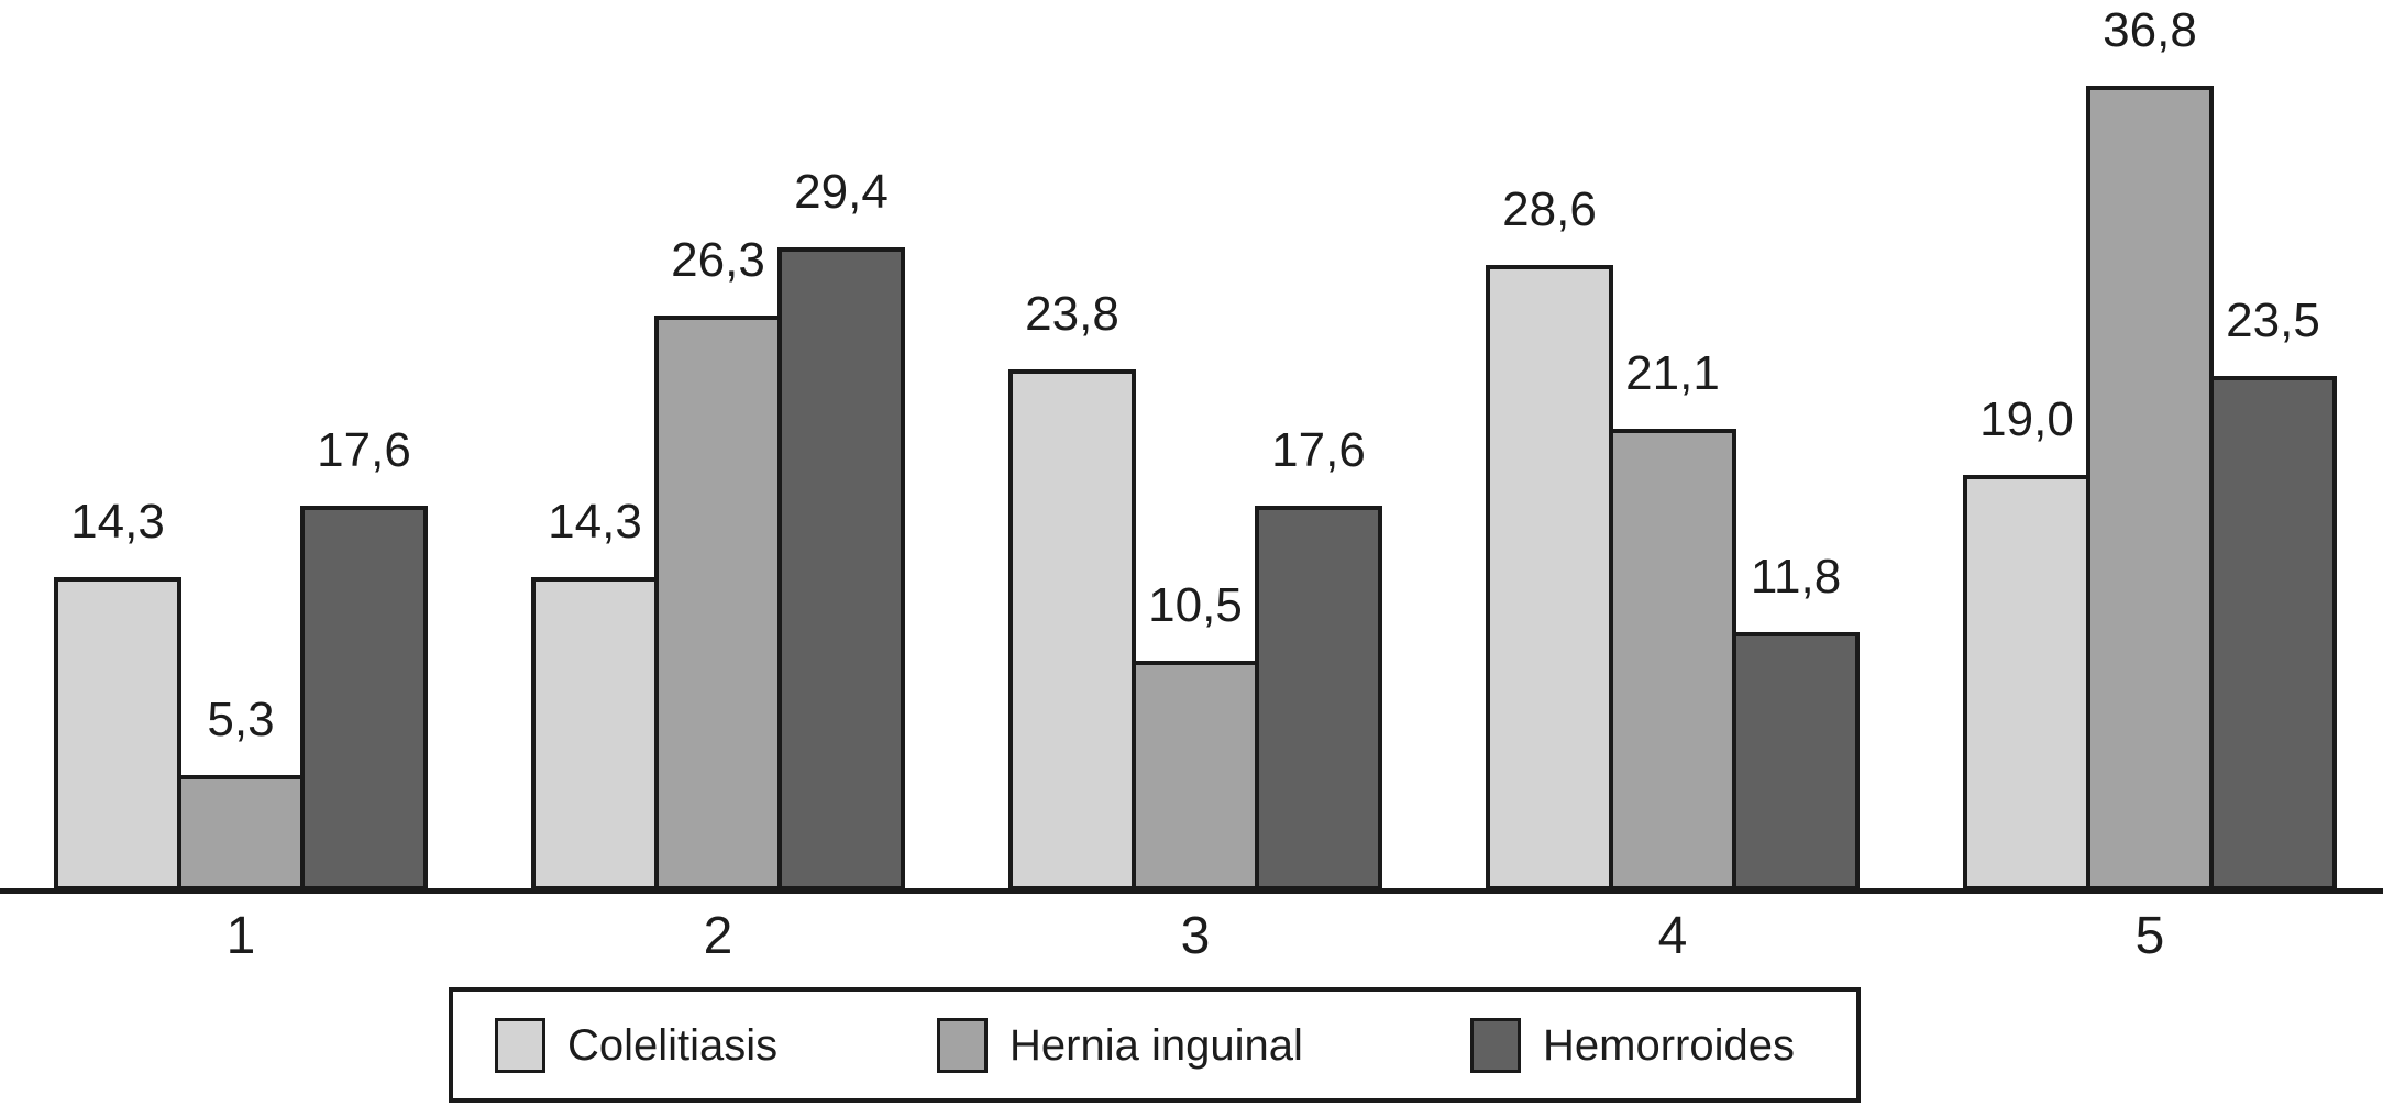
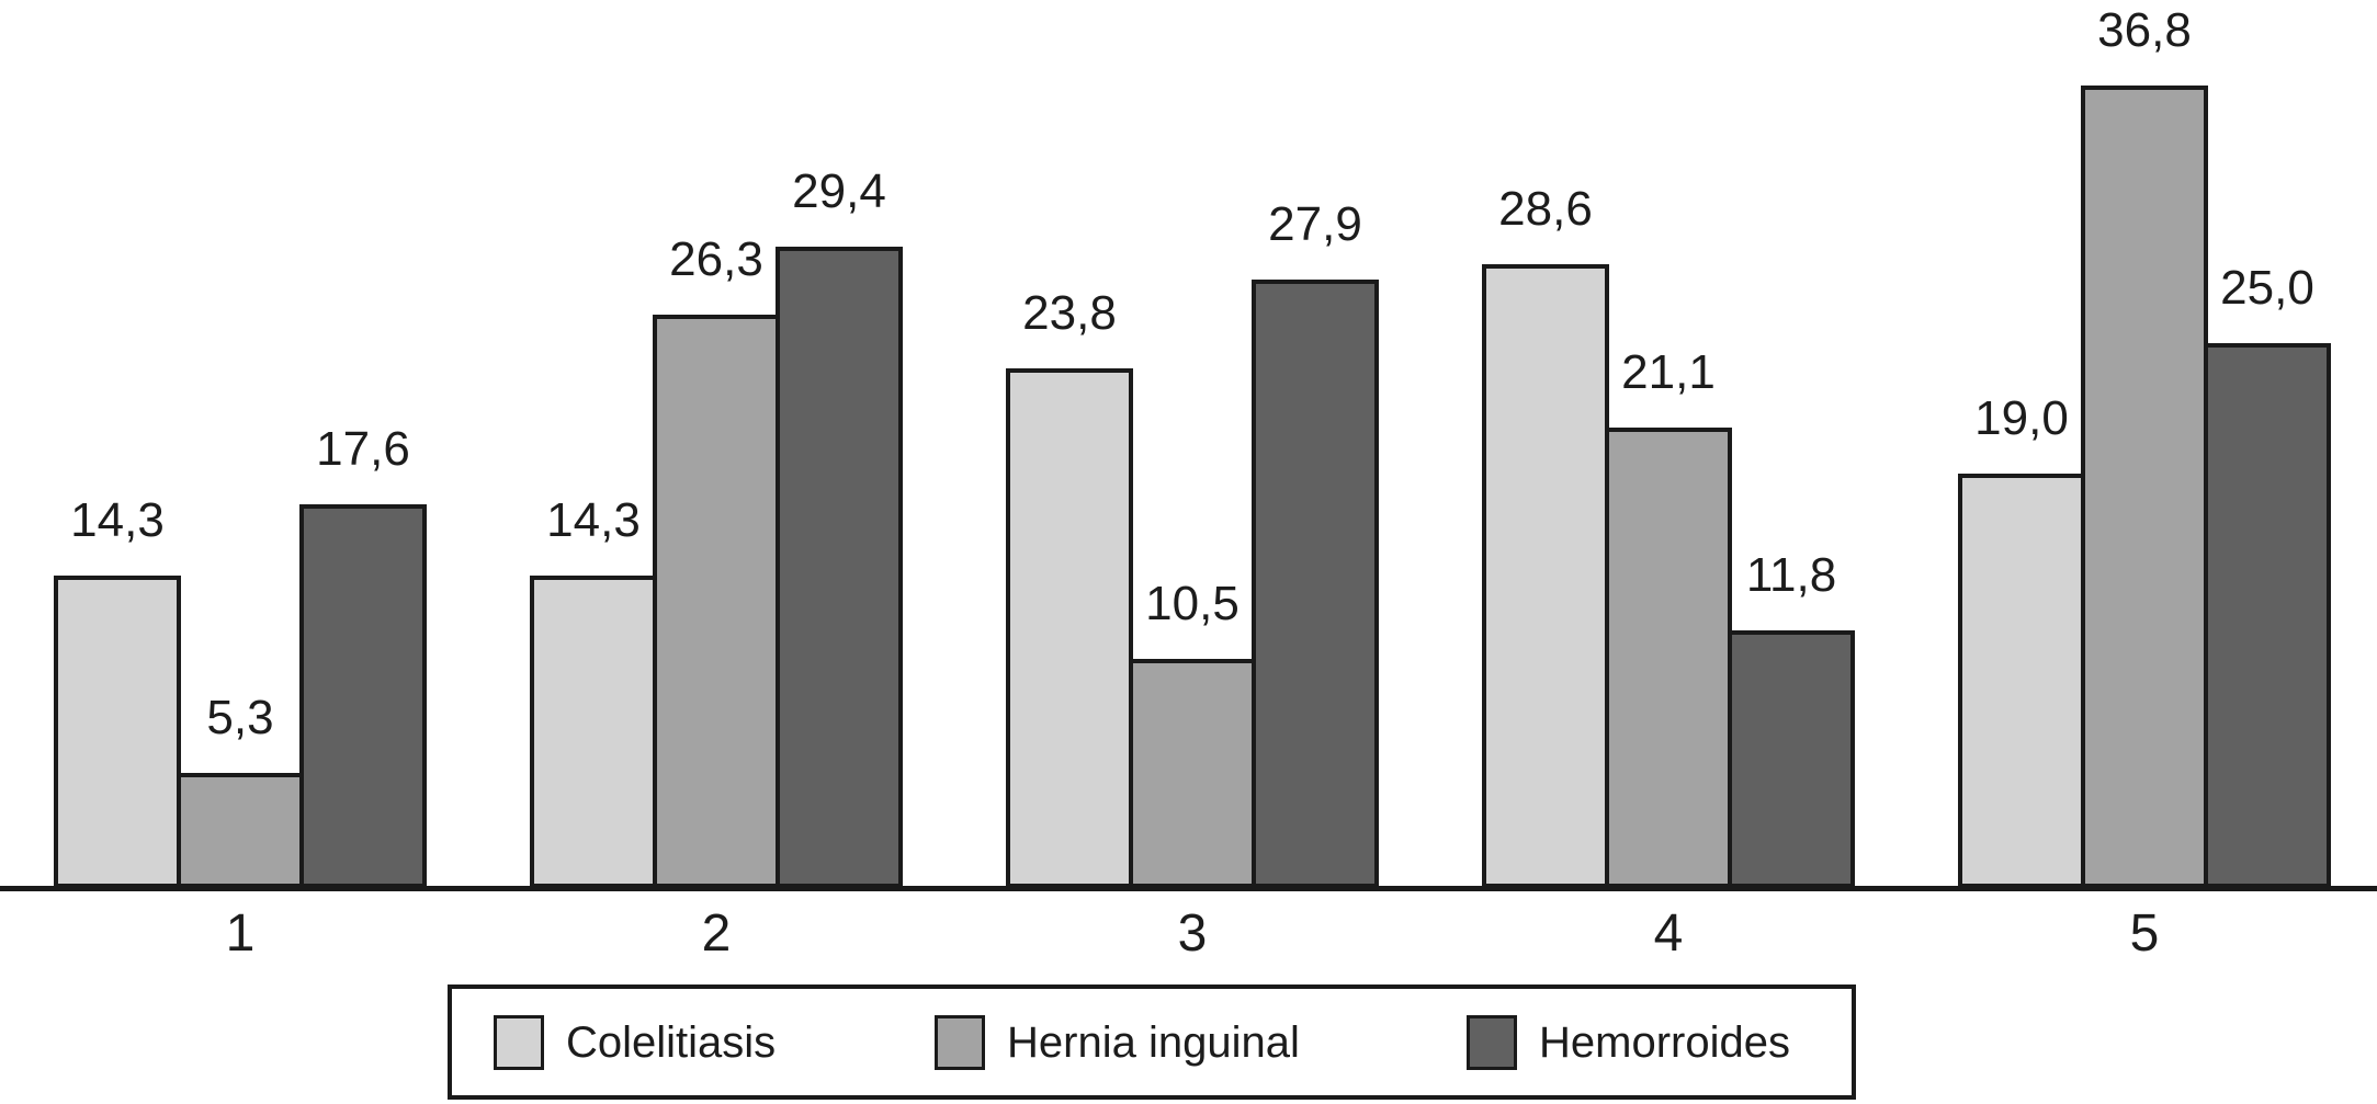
Hemorroides/3: 17,6 -> 27,9
Hemorroides/5: 23,5 -> 25,0
